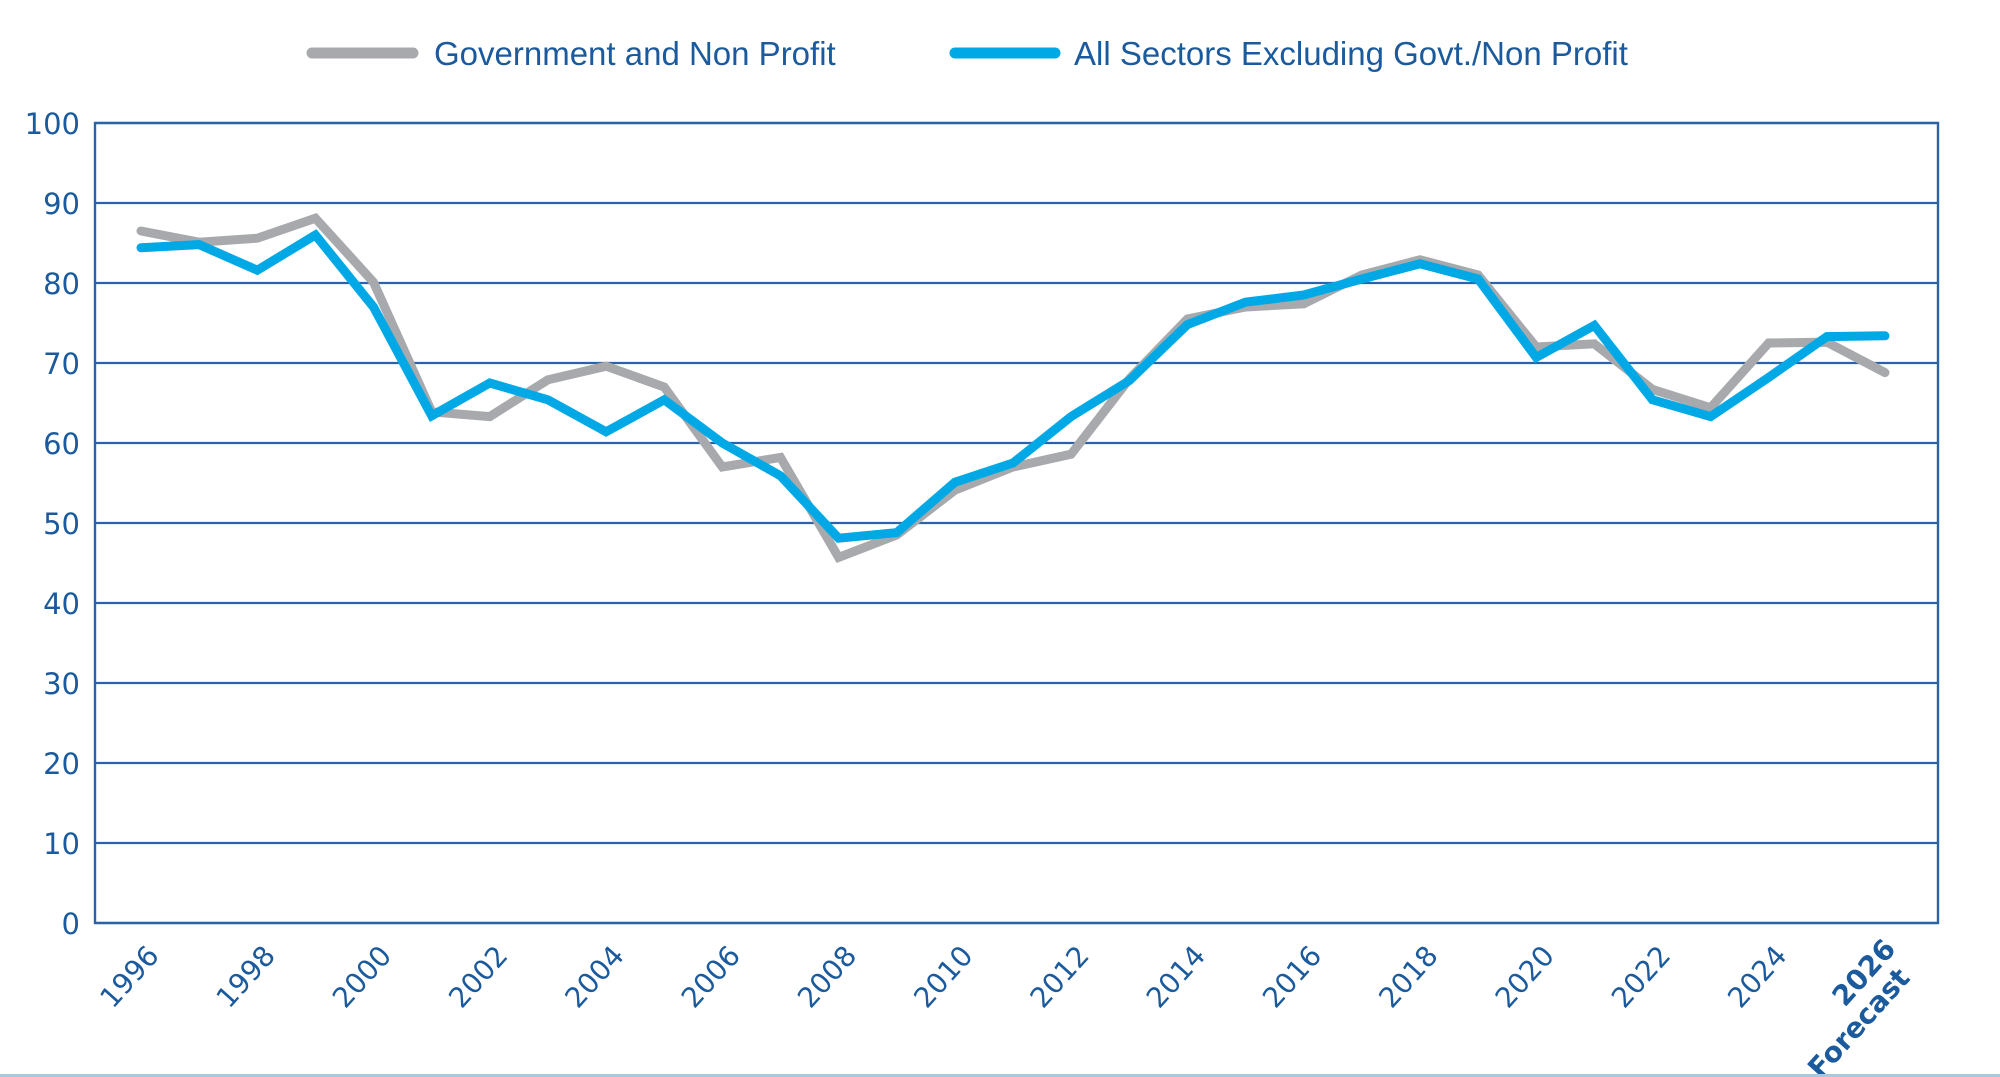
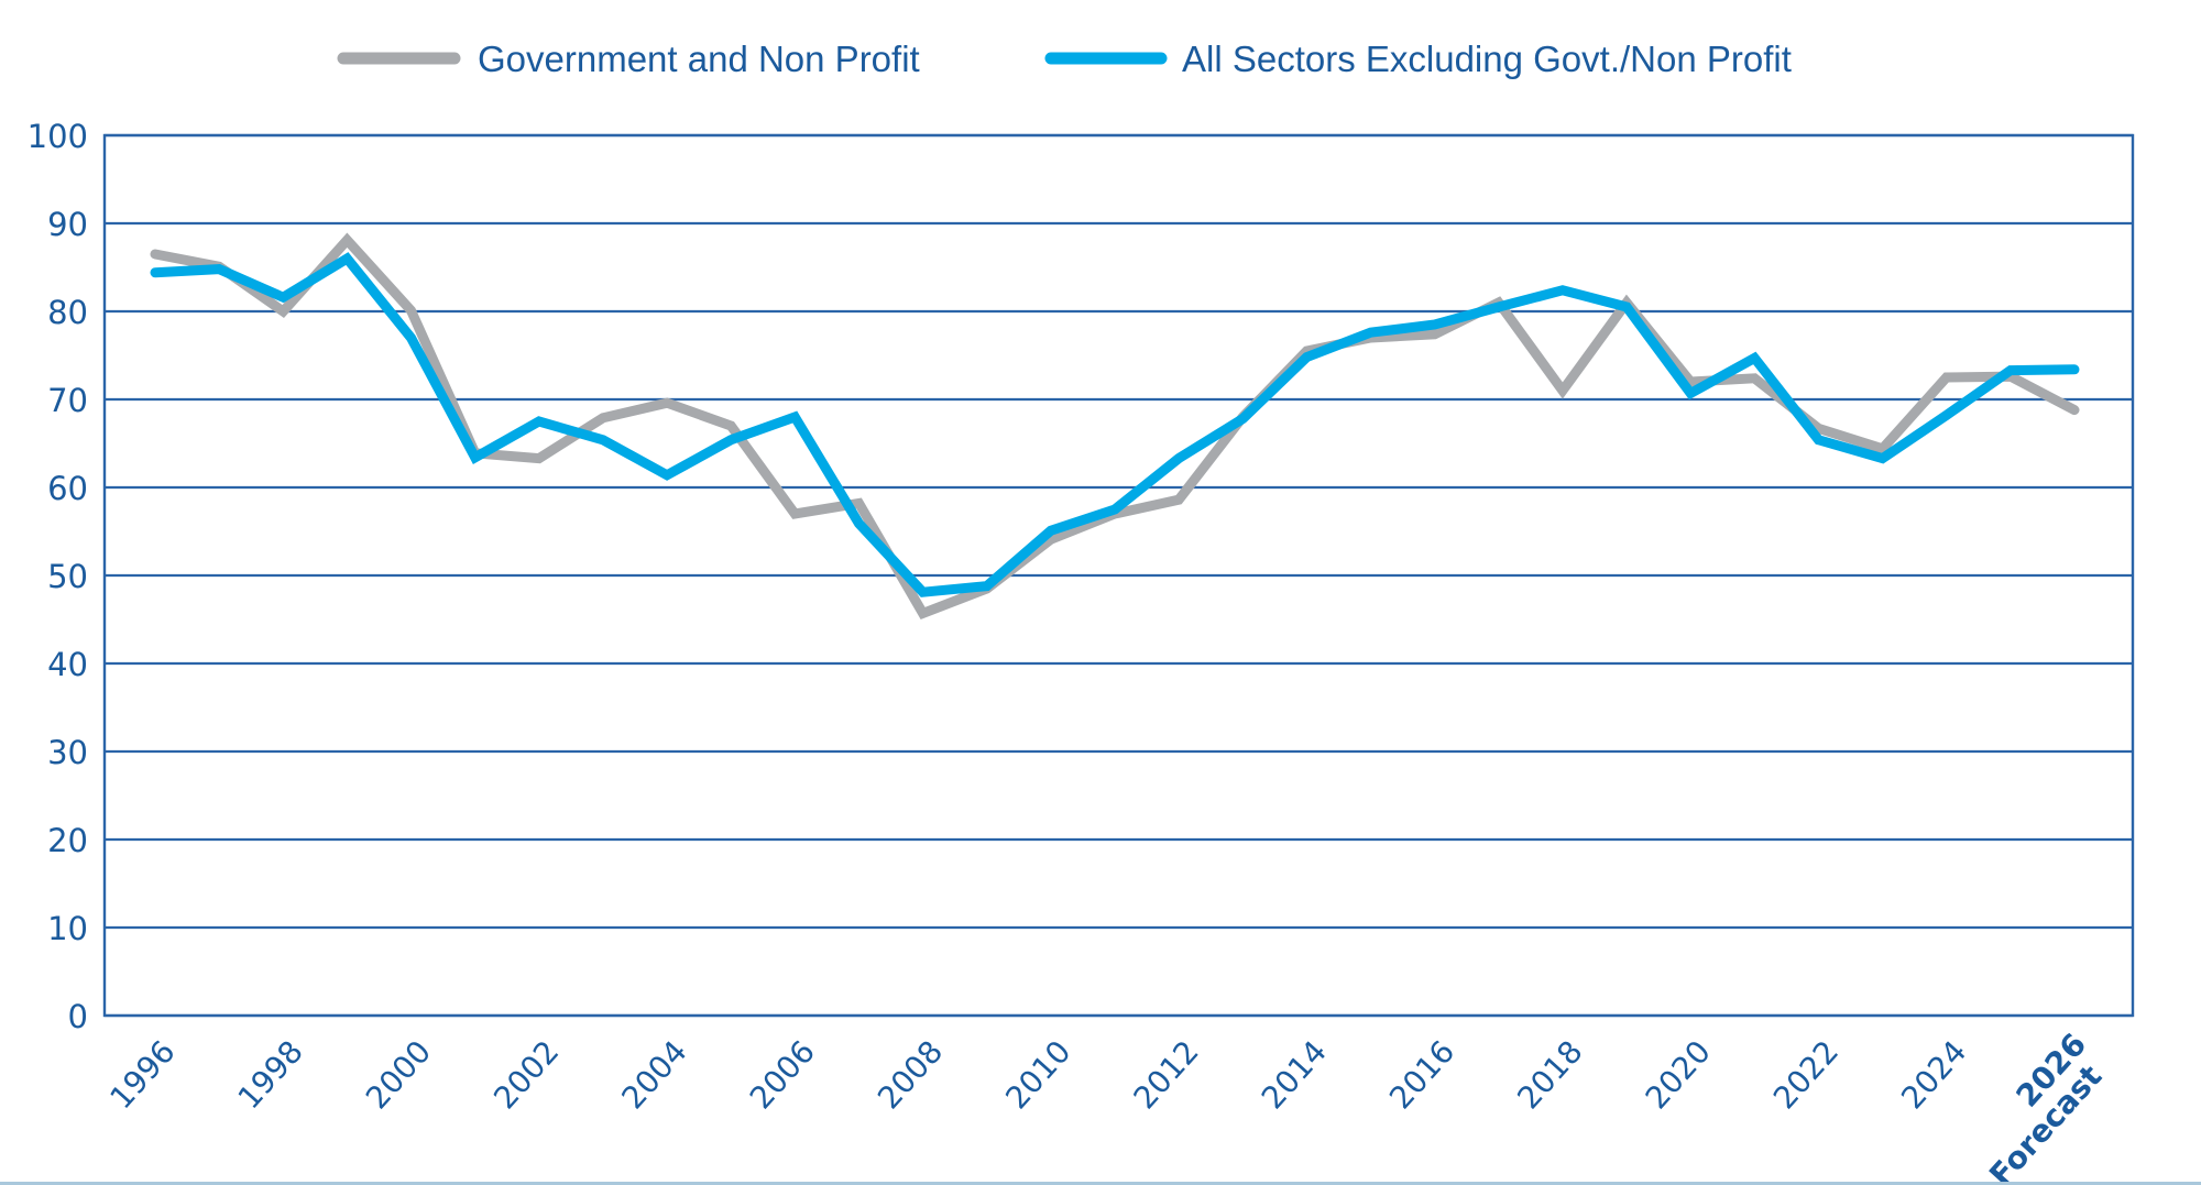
Government and Non Profit/1998: 86 -> 80
All Sectors Excluding Govt./Non Profit/2006: 60 -> 68
Government and Non Profit/2018: 83 -> 71
